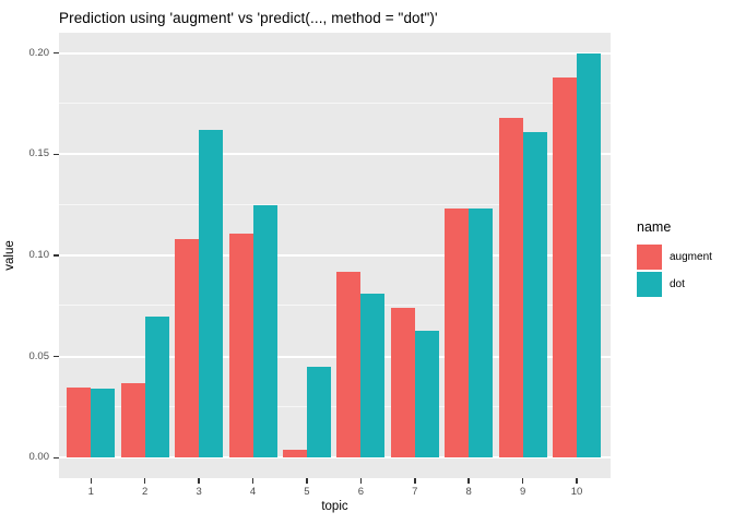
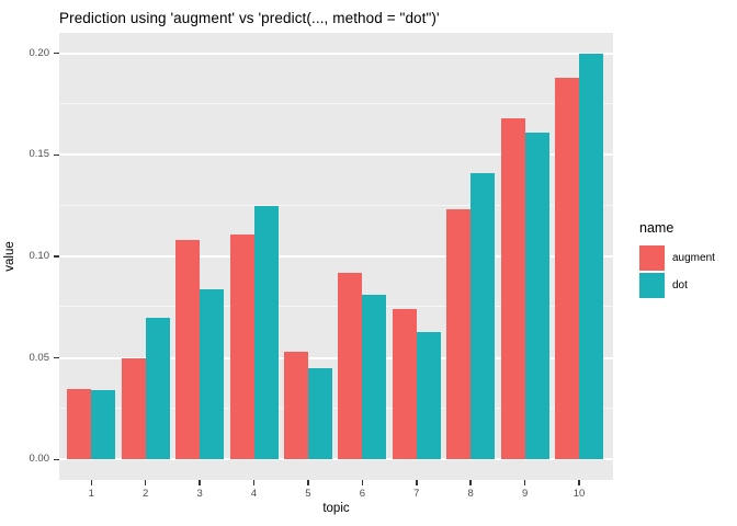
augment/2: 0.037 -> 0.050
dot/3: 0.162 -> 0.084
augment/5: 0.004 -> 0.053
dot/8: 0.123 -> 0.141
